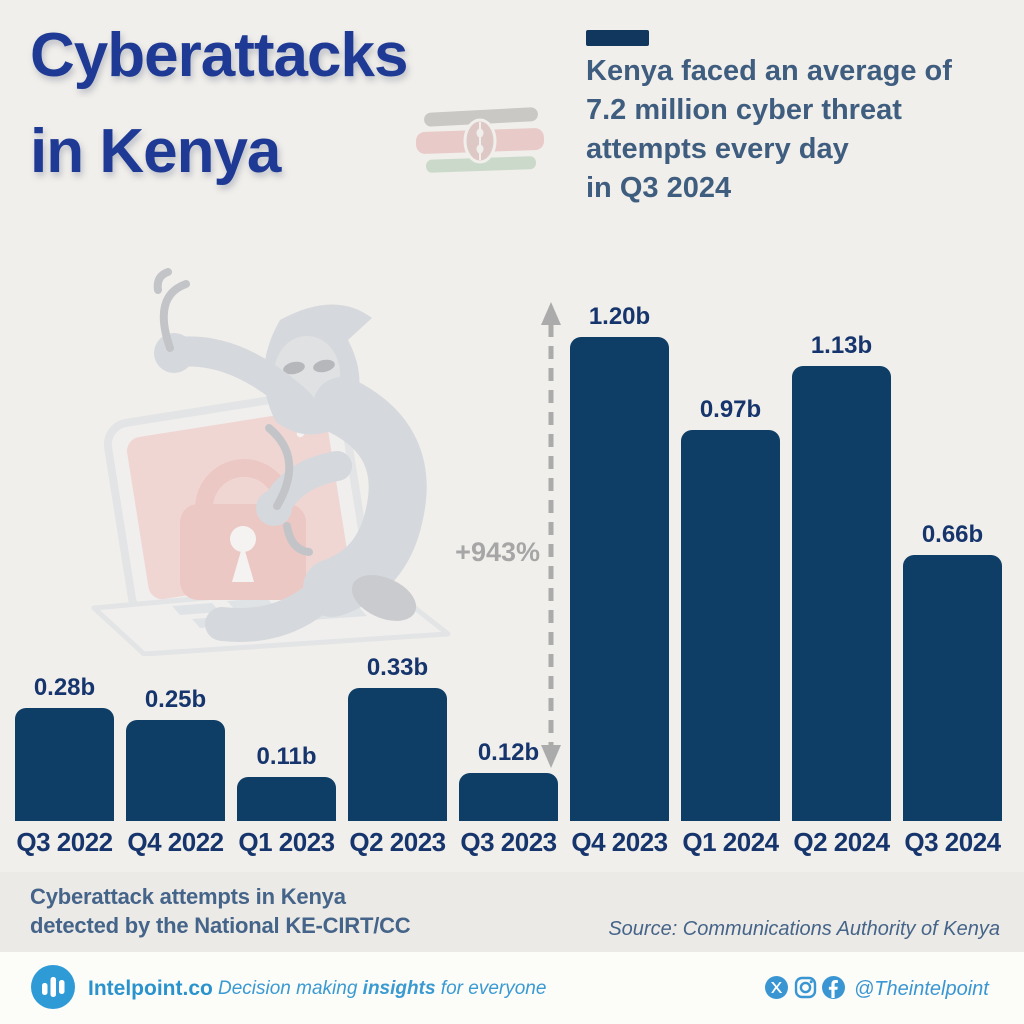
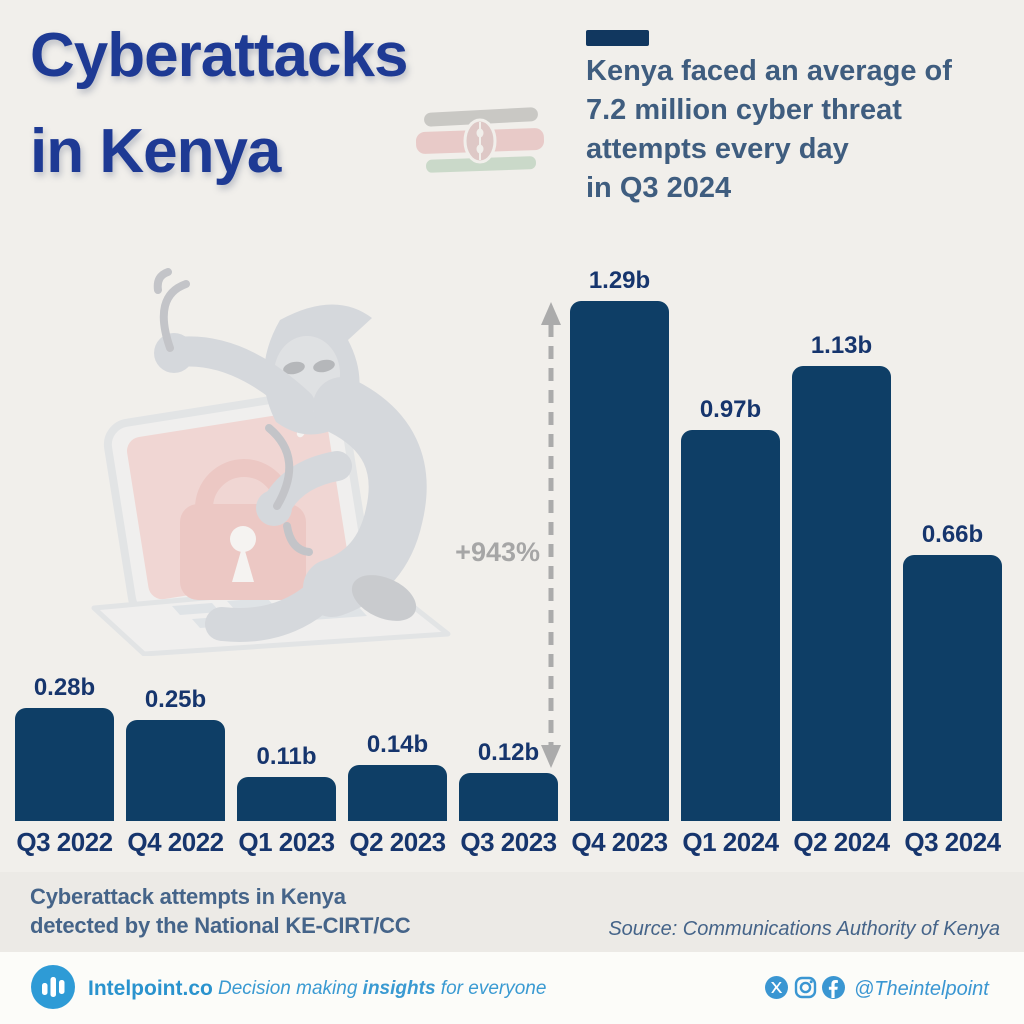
Q2 2023: 0.33b -> 0.14b
Q4 2023: 1.20b -> 1.29b
